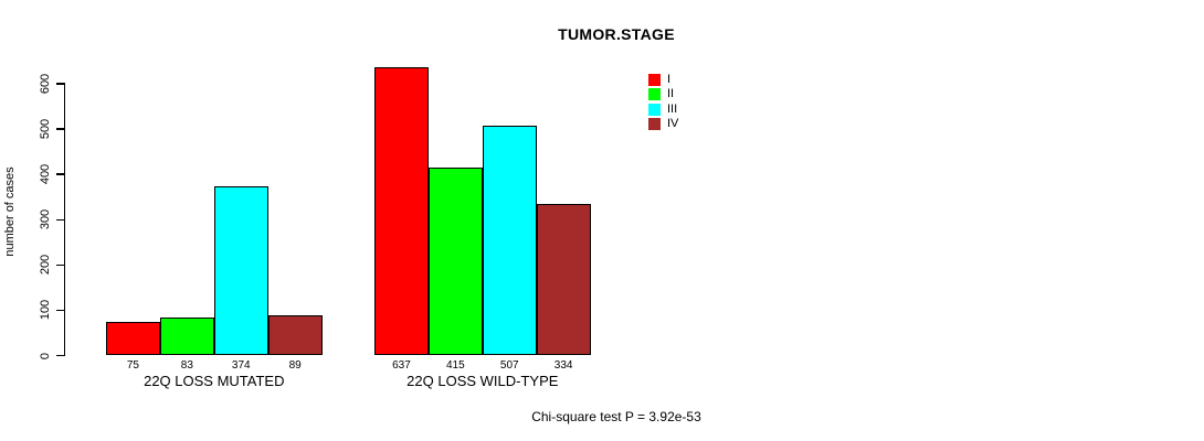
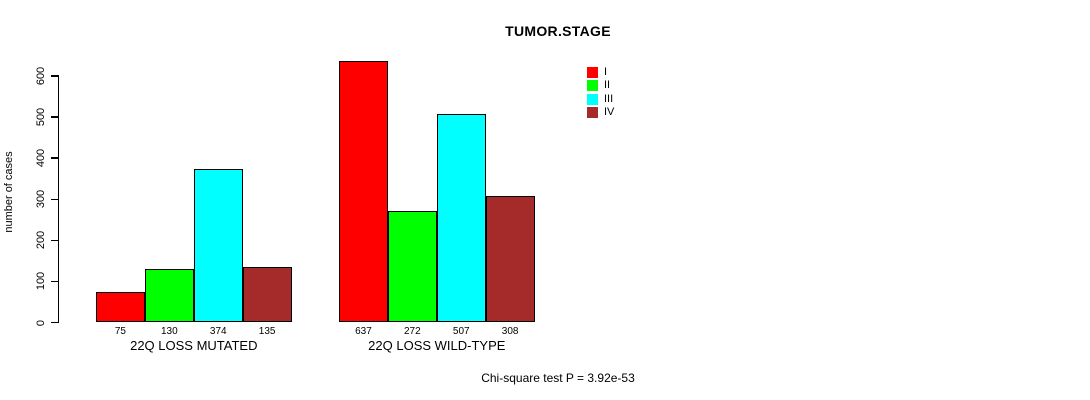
II/22Q LOSS MUTATED: 83 -> 130
IV/22Q LOSS MUTATED: 89 -> 135
II/22Q LOSS WILD-TYPE: 415 -> 272
IV/22Q LOSS WILD-TYPE: 334 -> 308
